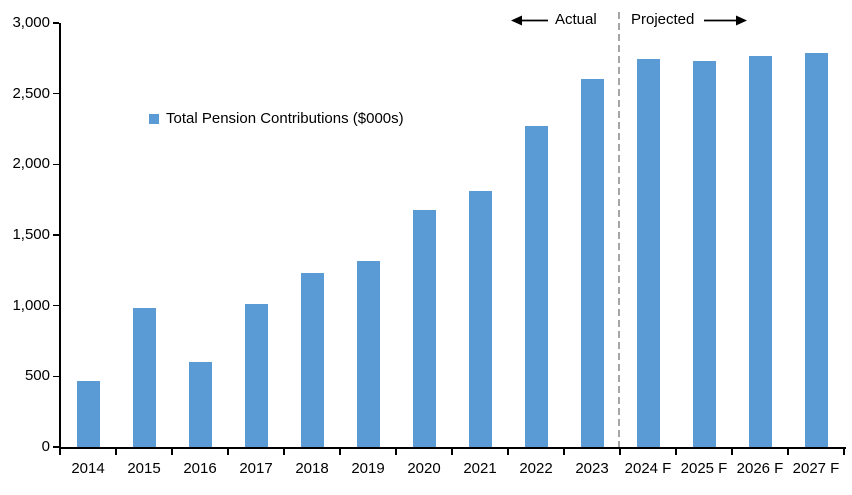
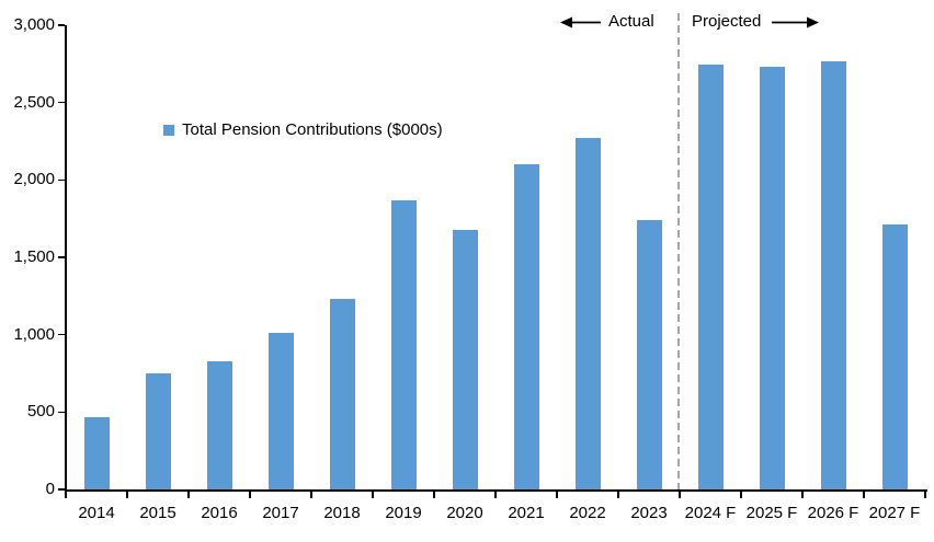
2015: 980 -> 750
2016: 600 -> 830
2019: 1320 -> 1870
2021: 1810 -> 2100
2023: 2600 -> 1740
2027 F: 2790 -> 1710
